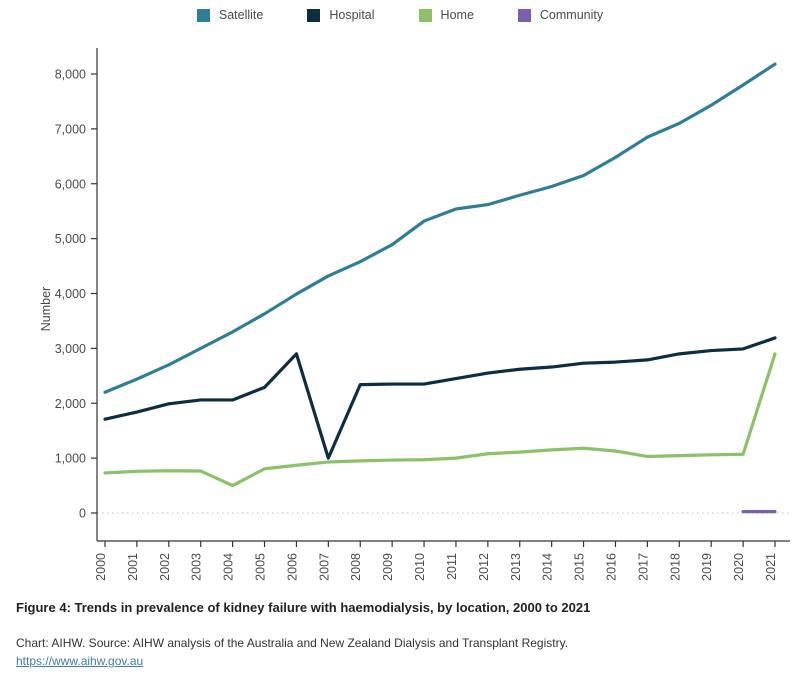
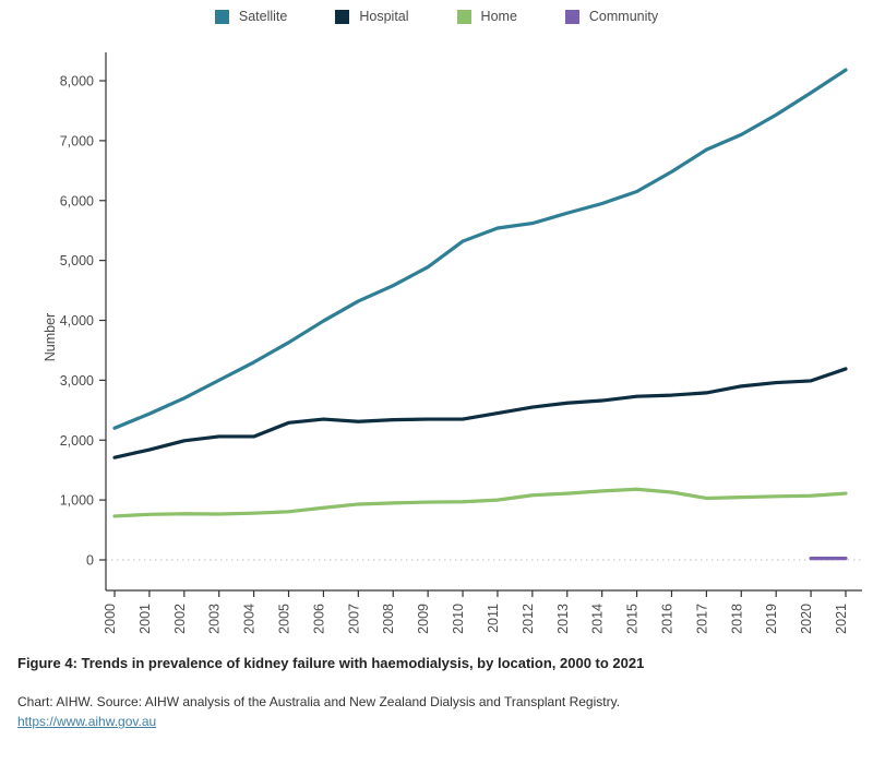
Home/2004: 500 -> 800
Hospital/2006: 2900 -> 2400
Hospital/2007: 1000 -> 2300
Home/2021: 2900 -> 1100
